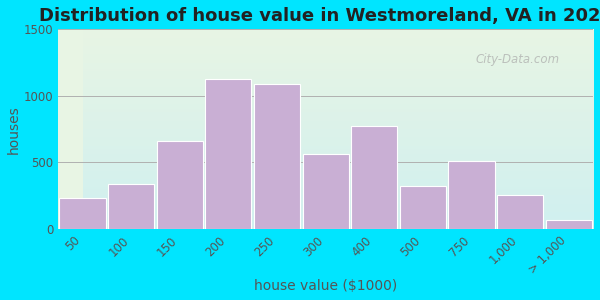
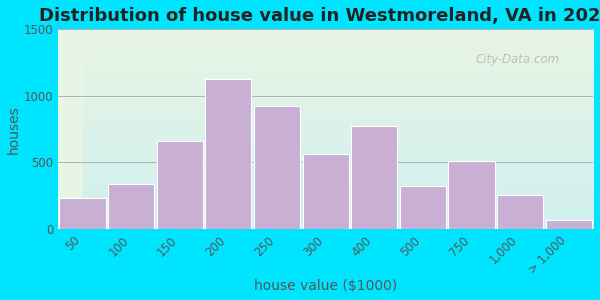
250: 1090 -> 920
